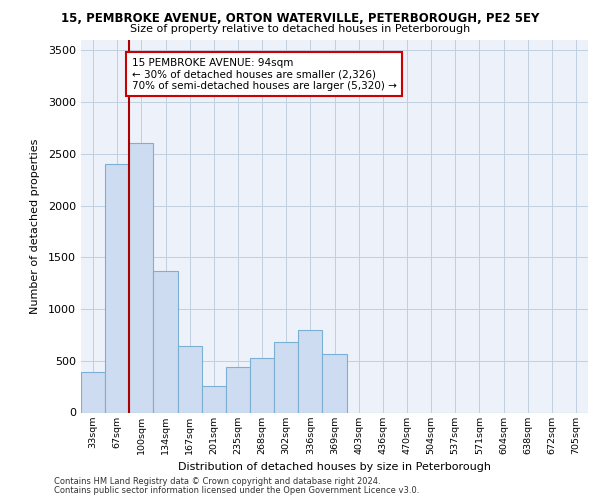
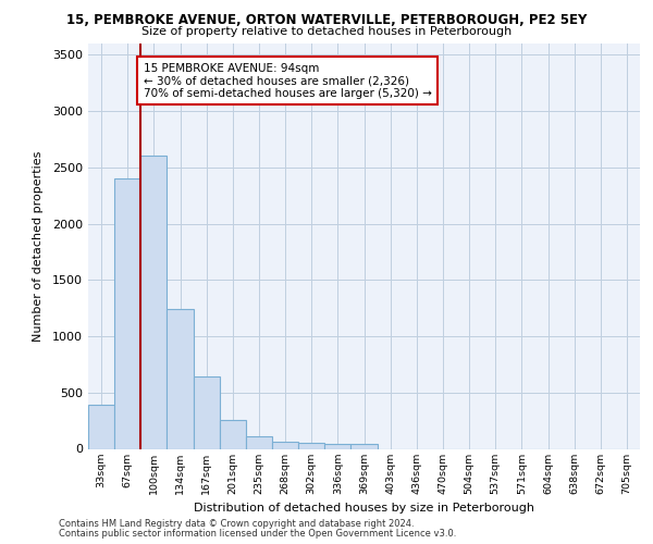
134sqm: 1370 -> 1240
235sqm: 440 -> 110
268sqm: 530 -> 60
302sqm: 680 -> 60
336sqm: 800 -> 40
369sqm: 570 -> 40
